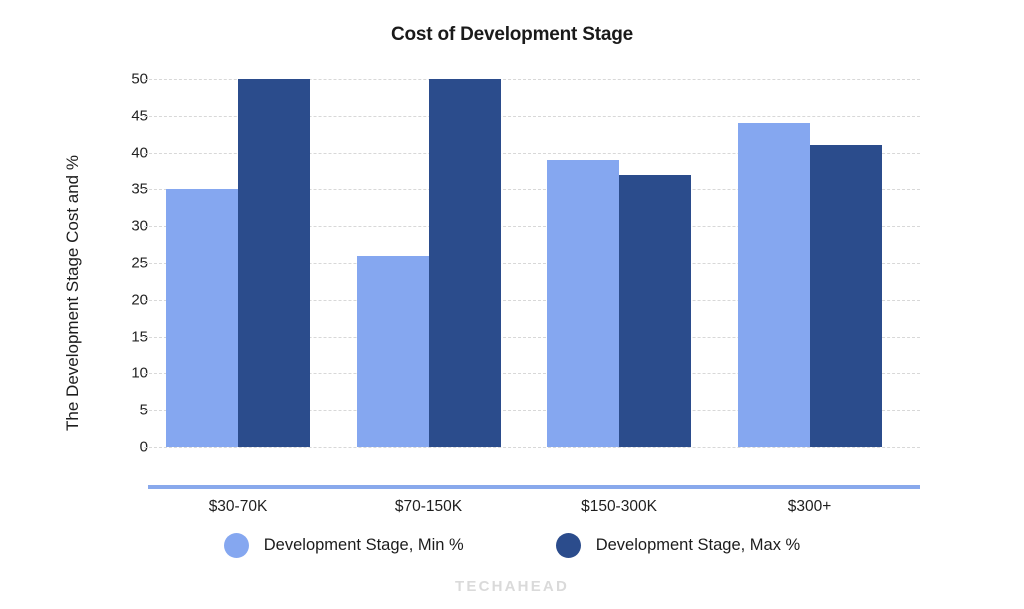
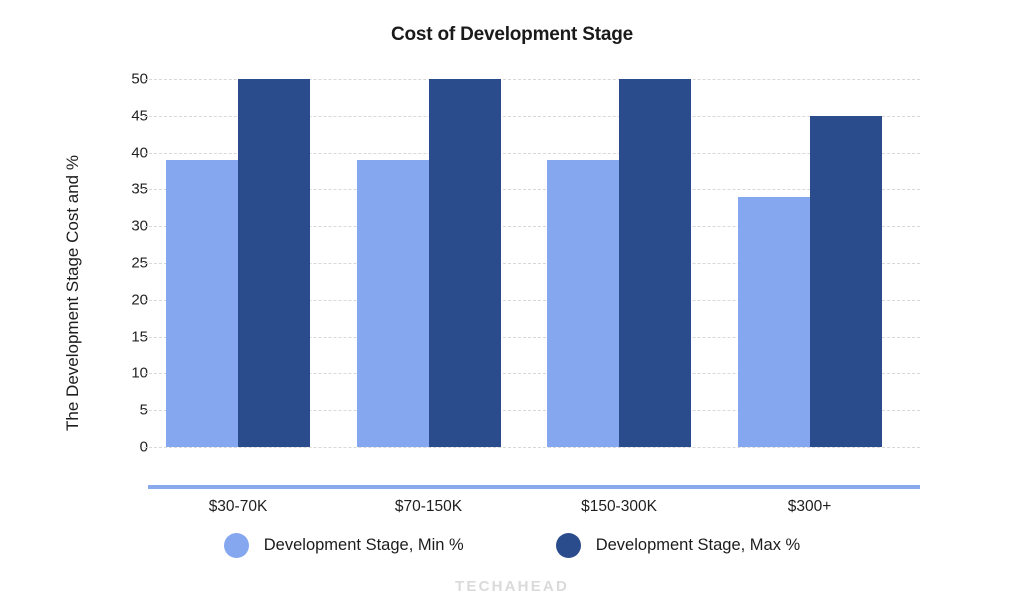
Development Stage, Min %/$30-70K: 35 -> 39
Development Stage, Min %/$70-150K: 26 -> 39
Development Stage, Max %/$150-300K: 37 -> 50
Development Stage, Min %/$300+: 44 -> 34
Development Stage, Max %/$300+: 41 -> 45
